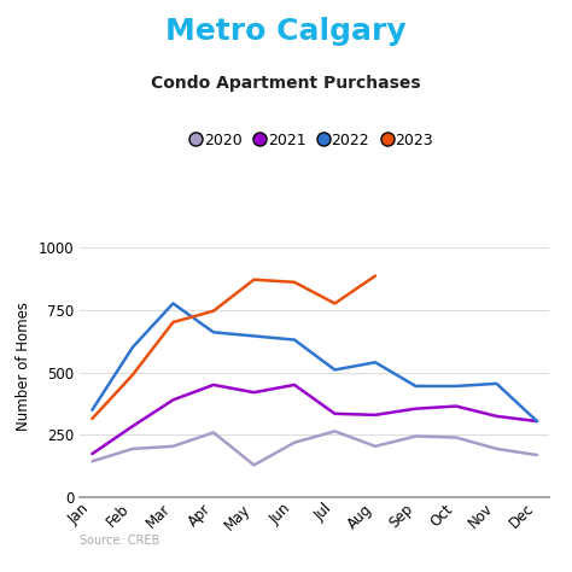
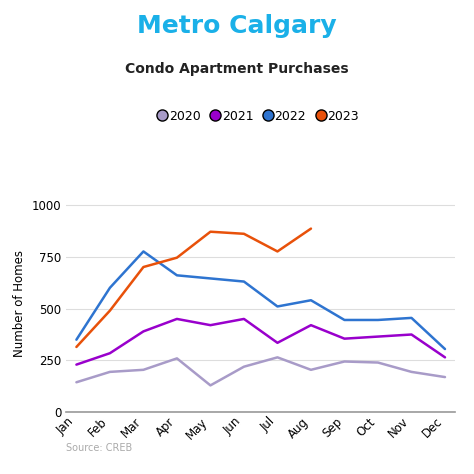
2021/Jan: 175 -> 230
2021/Aug: 330 -> 420
2021/Nov: 325 -> 375
2021/Dec: 305 -> 265
